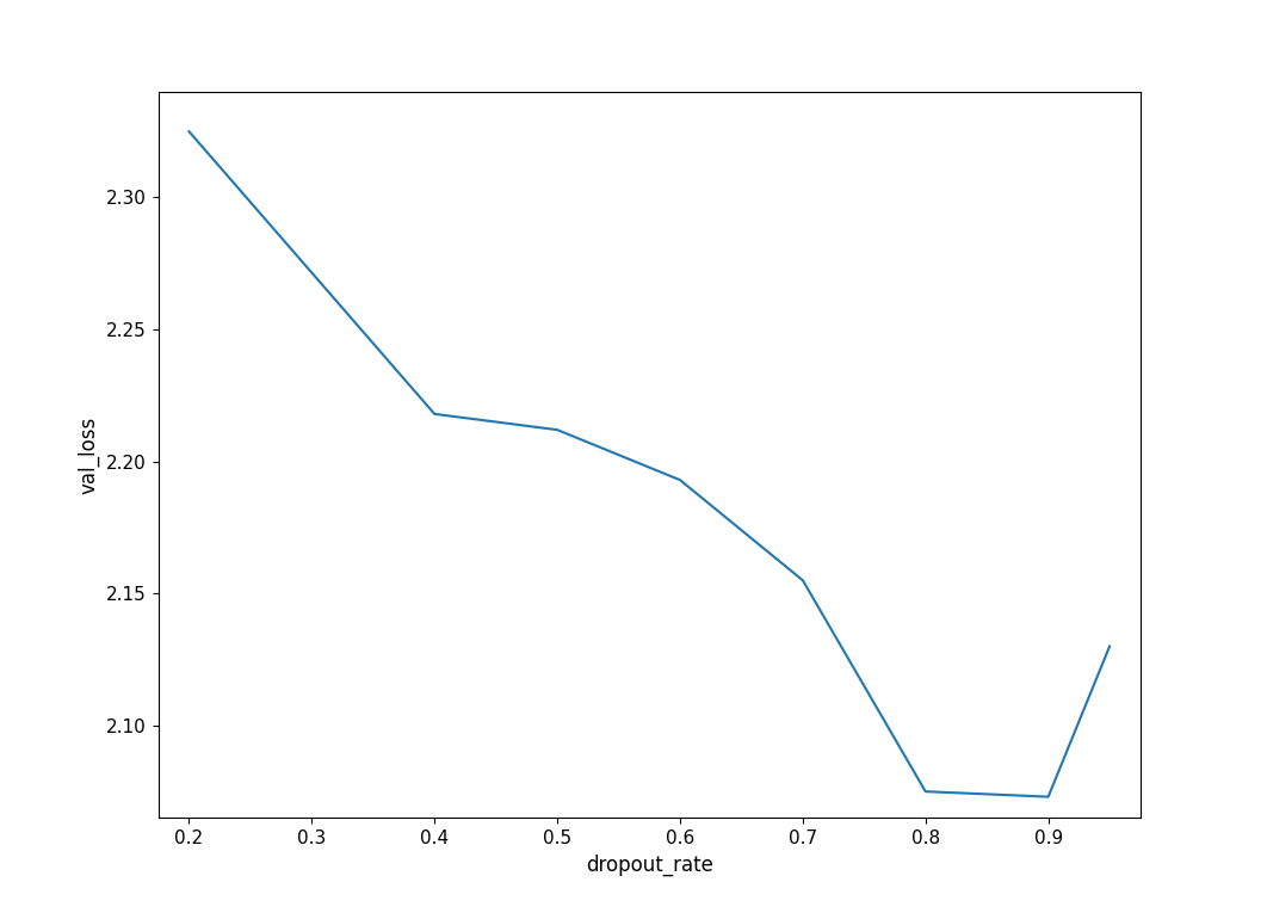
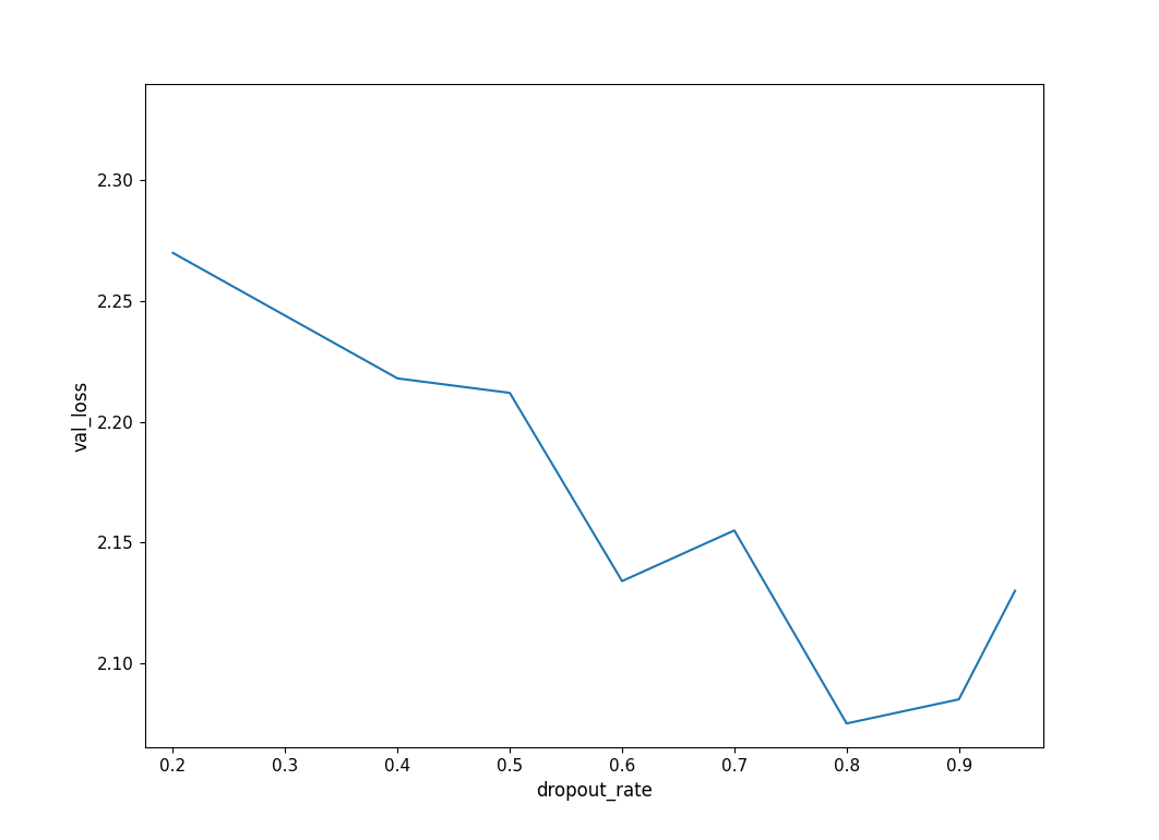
0.2: 2.325 -> 2.270
0.6: 2.193 -> 2.134
0.9: 2.073 -> 2.085
